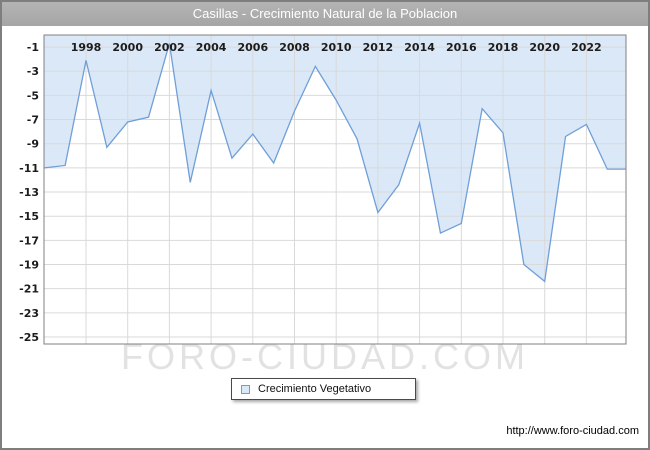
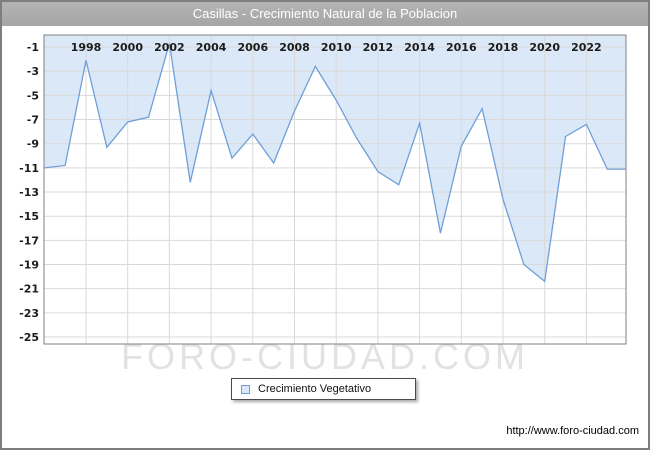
2012: -14.7 -> -11.3
2016: -15.6 -> -9.2
2018: -8.1 -> -13.6
